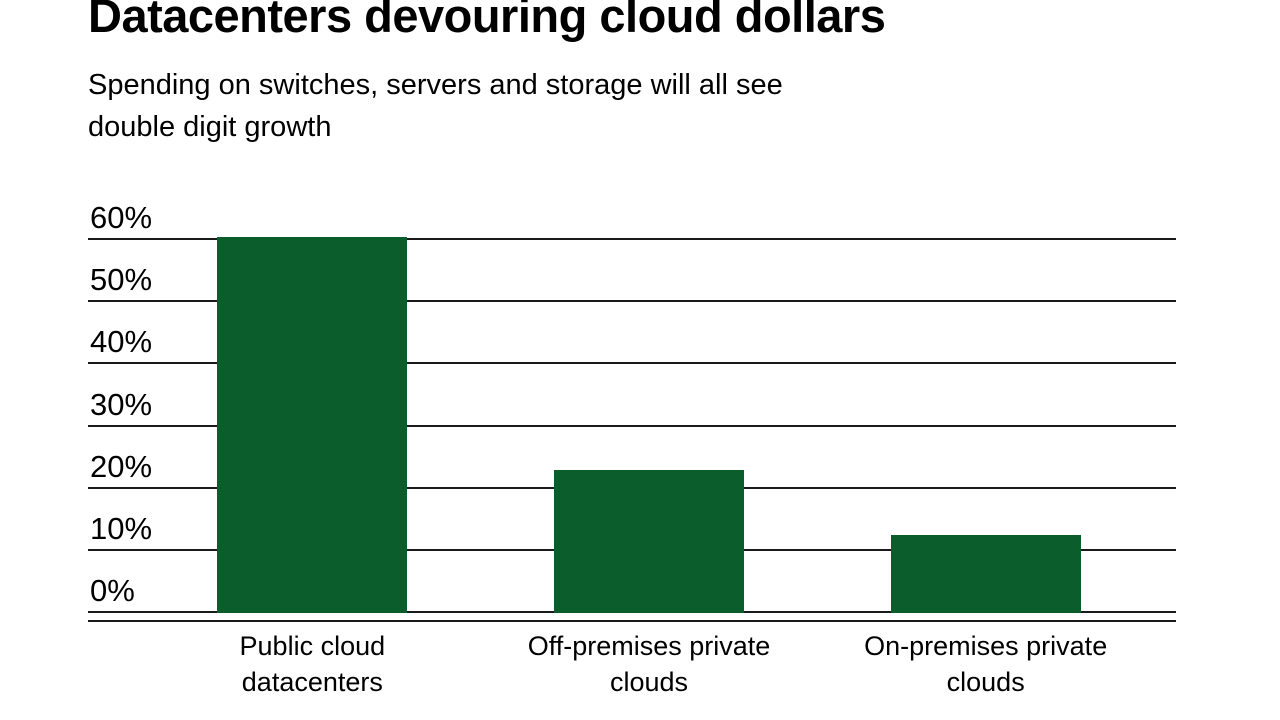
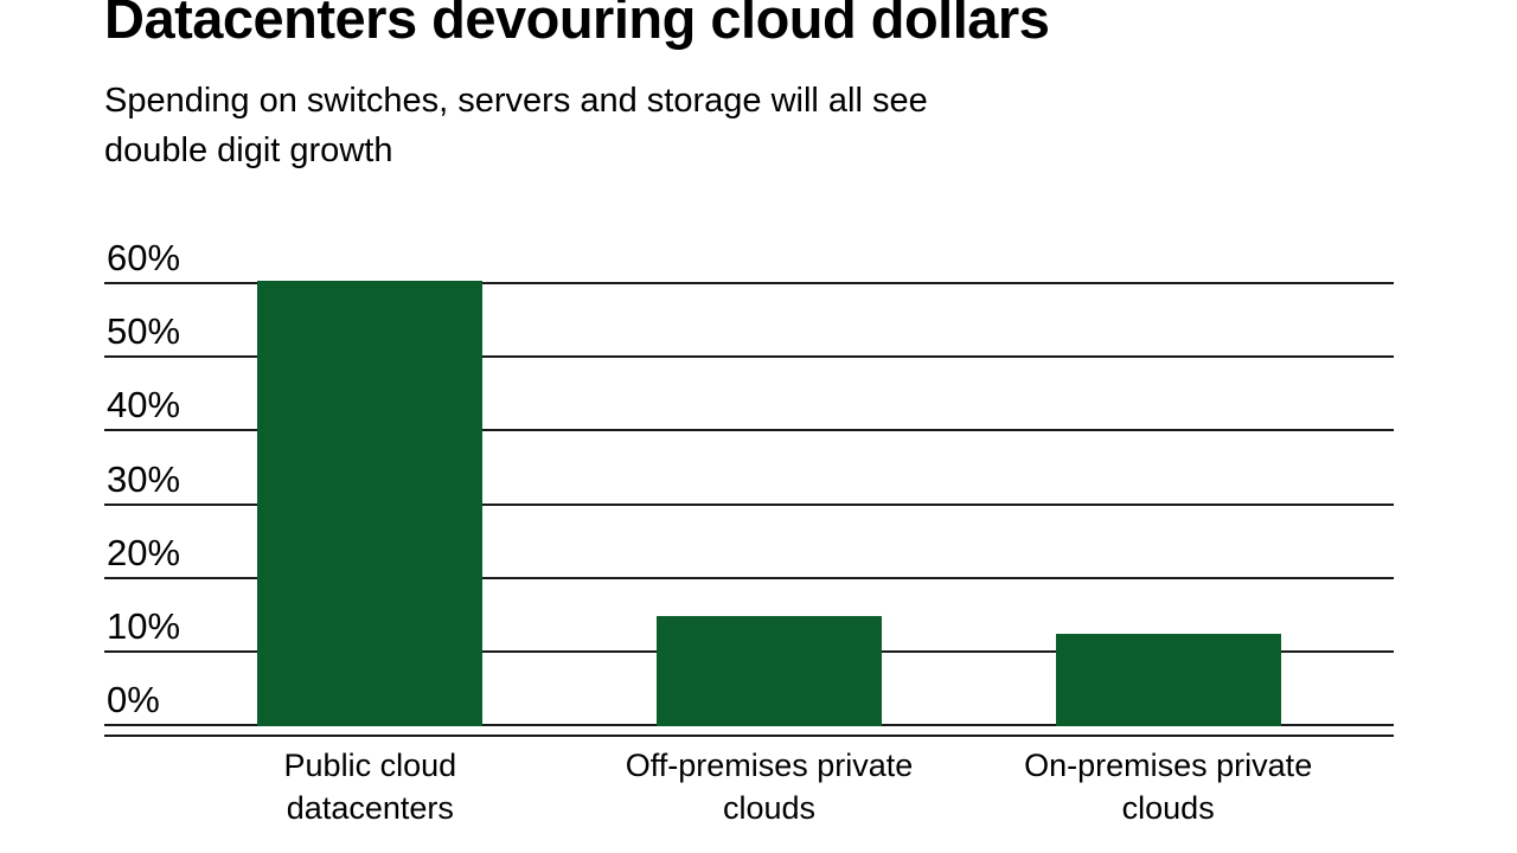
Off-premises private clouds: 23% -> 15%
